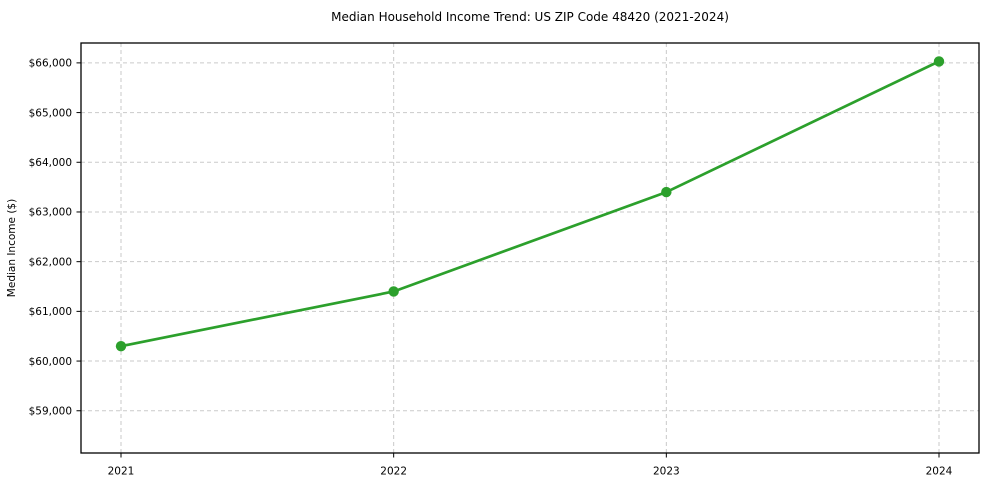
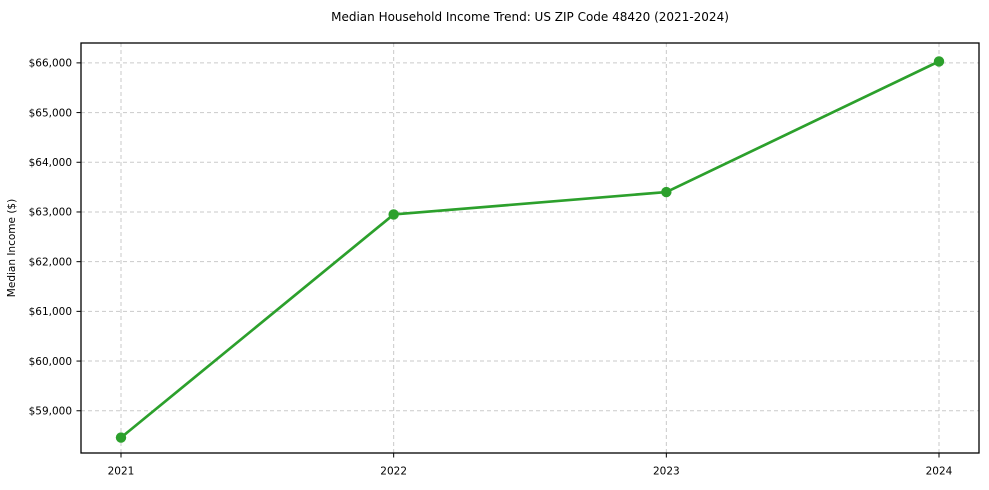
2021: $60300 -> $58500
2022: $61400 -> $63000
